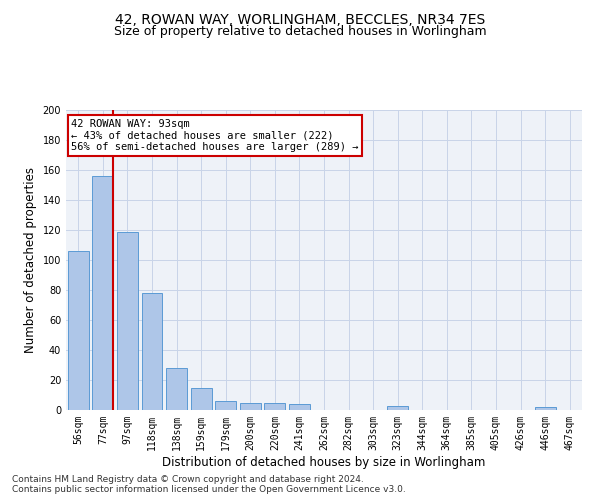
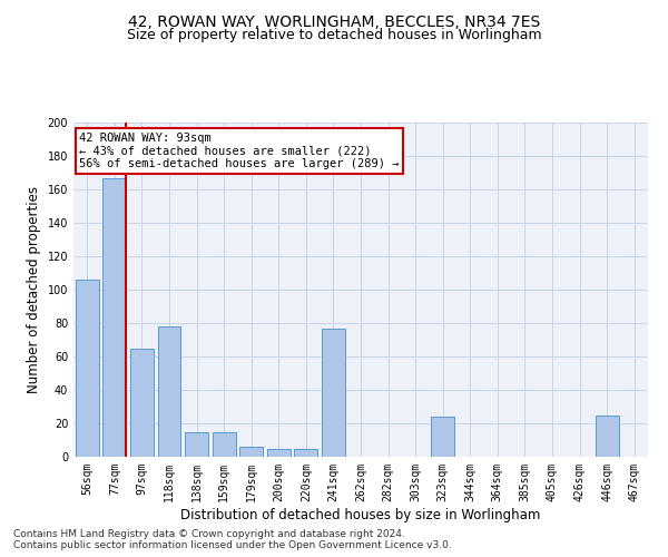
77sqm: 156 -> 167
97sqm: 119 -> 65
138sqm: 28 -> 15
241sqm: 4 -> 77
323sqm: 3 -> 24
446sqm: 2 -> 25
